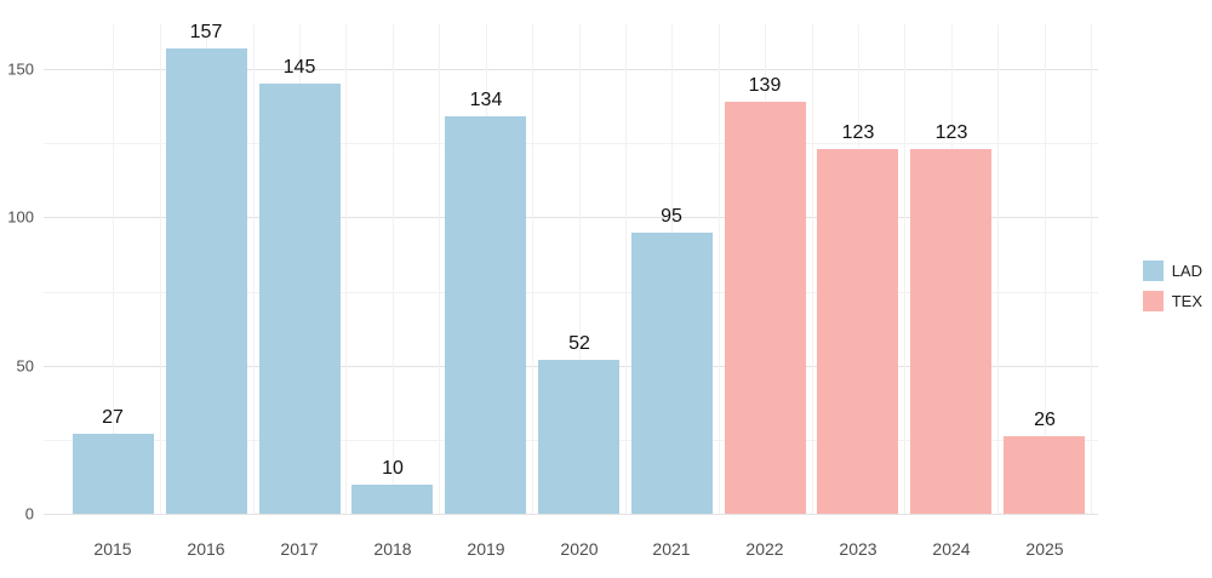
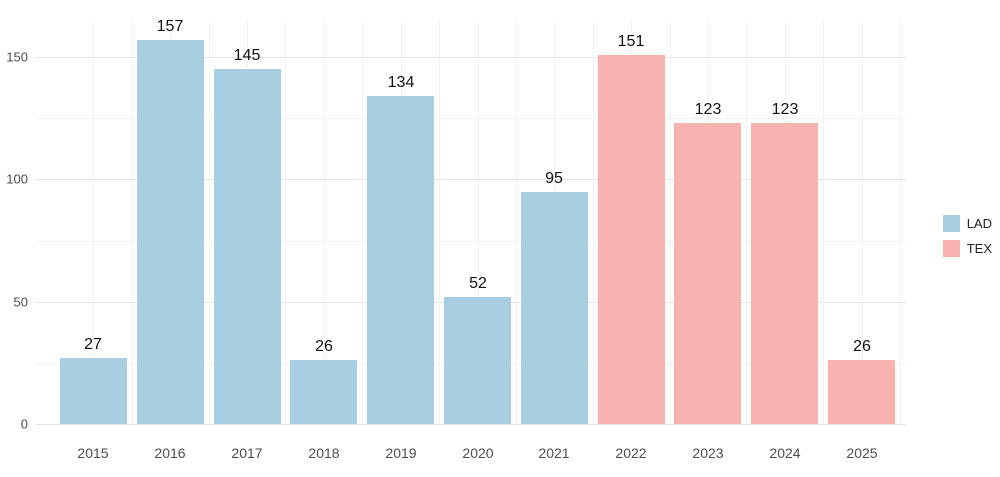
2018: 10 -> 26
2022: 139 -> 151
